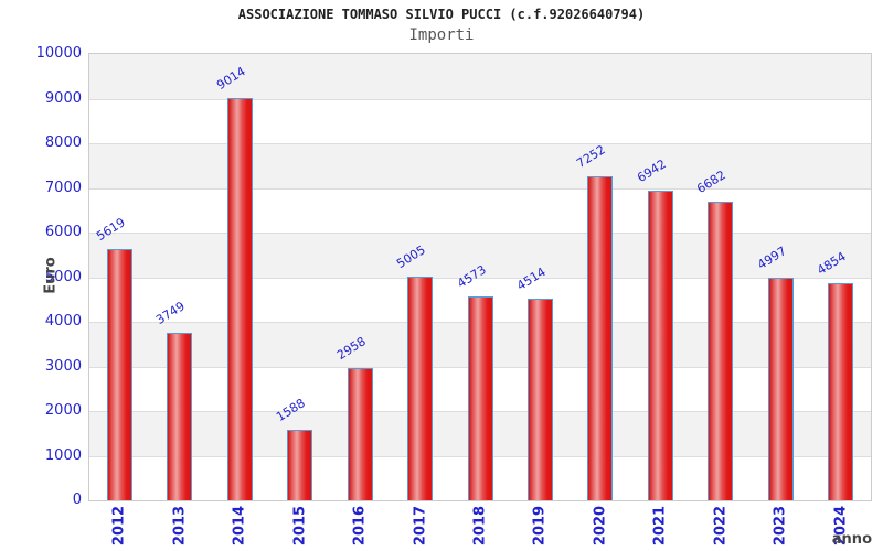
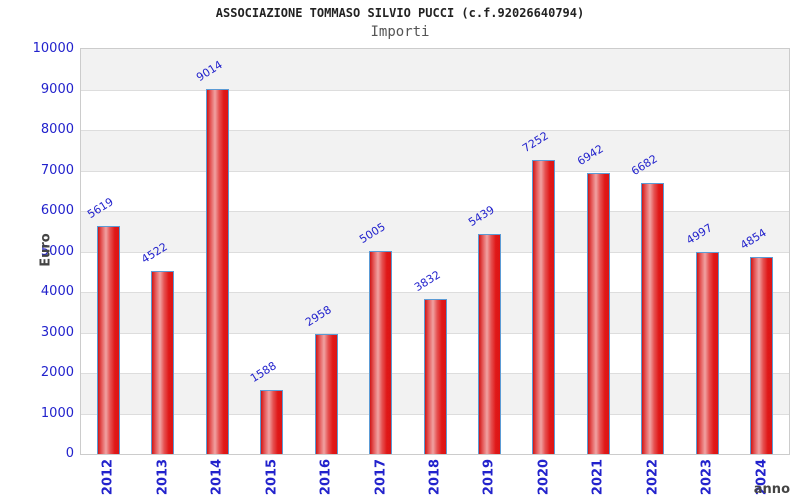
2013: 3749 -> 4522
2018: 4573 -> 3832
2019: 4514 -> 5439
